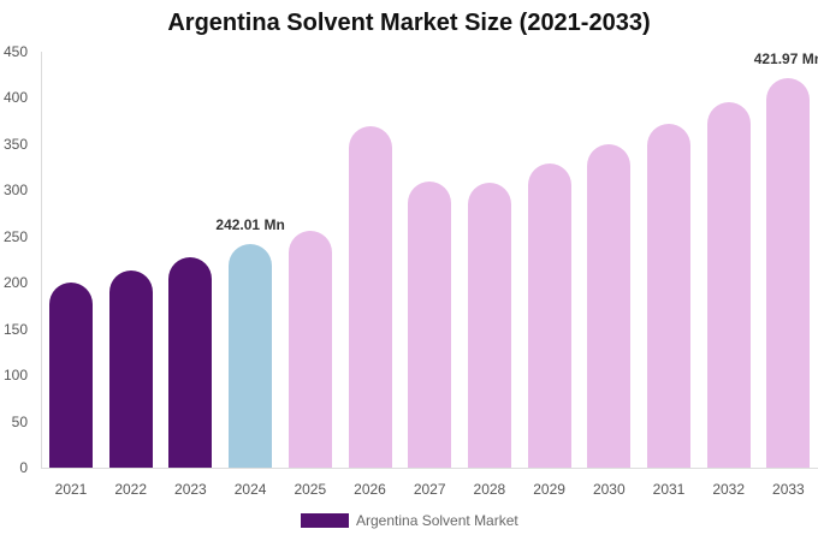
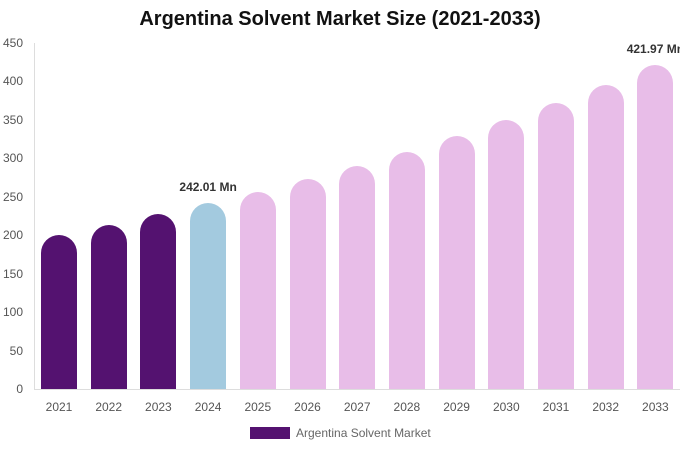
2026: 370 -> 270
2027: 310 -> 290
